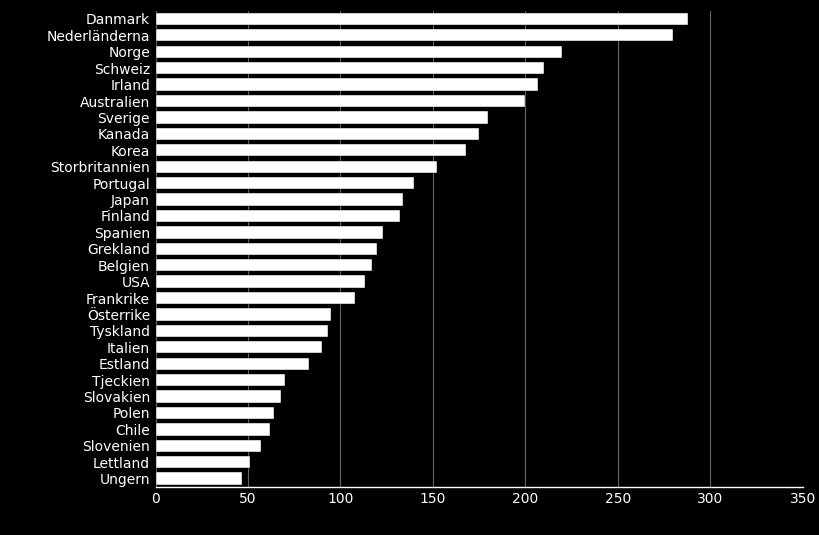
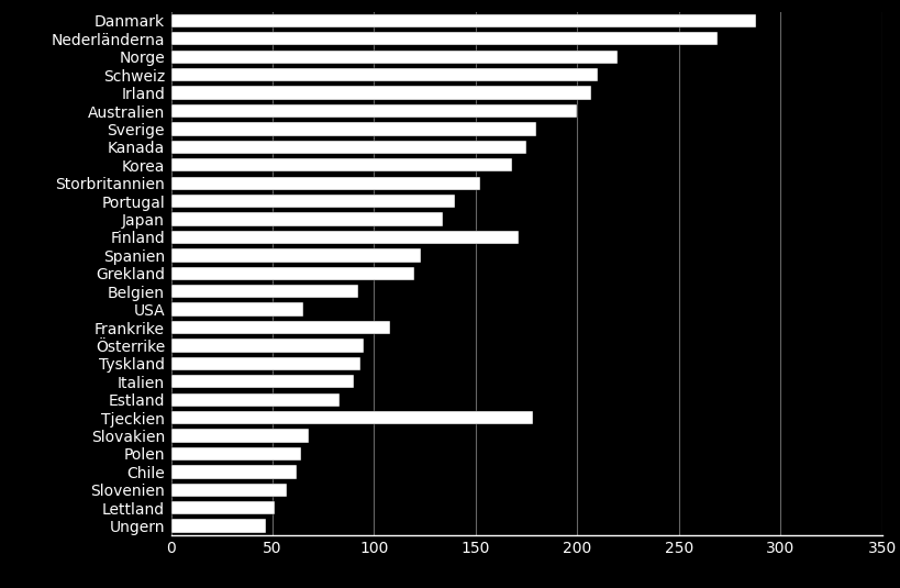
Nederländerna: 280 -> 269
Finland: 132 -> 171
Belgien: 117 -> 92
USA: 113 -> 65
Tjeckien: 70 -> 178
